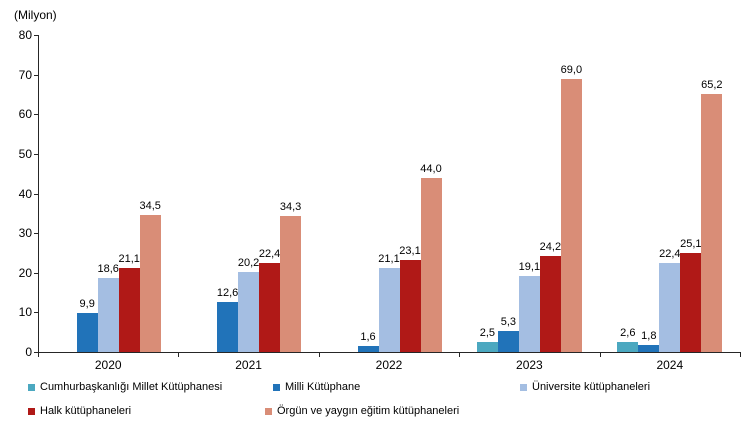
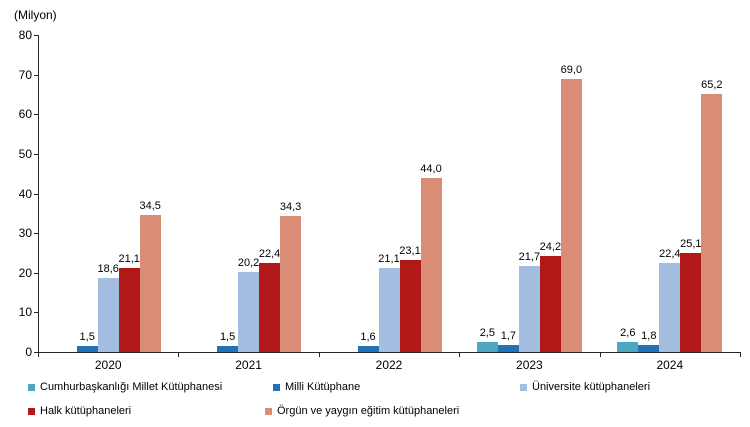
Milli Kütüphane/2020: 9,9 -> 1,5
Milli Kütüphane/2021: 12,6 -> 1,5
Milli Kütüphane/2023: 5,3 -> 1,7
Üniversite kütüphaneleri/2023: 19,1 -> 21,7
